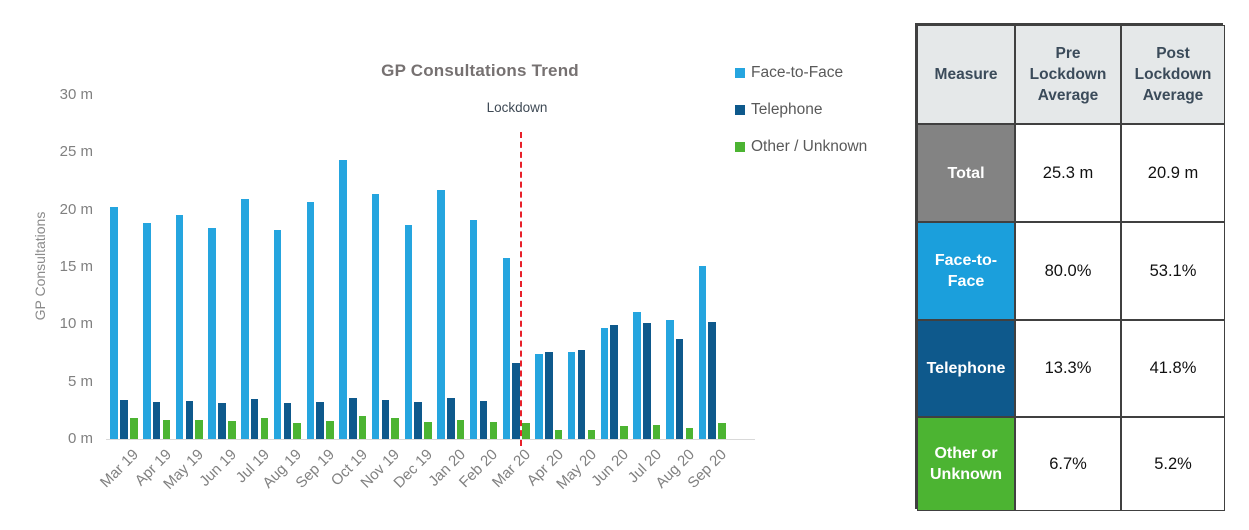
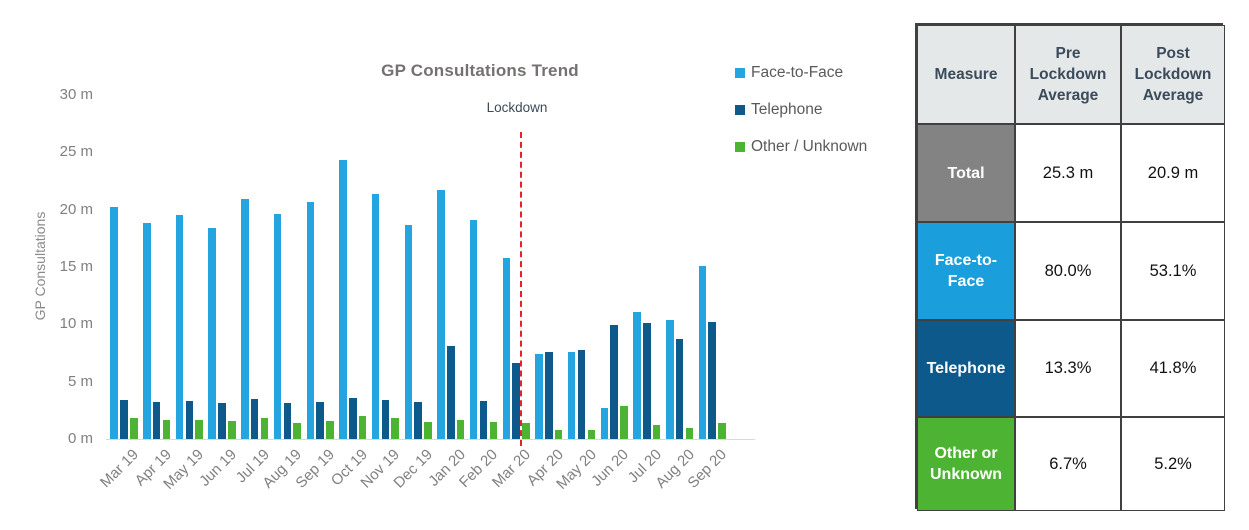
Face-to-Face/Aug 19: 18.2m -> 19.6m
Telephone/Jan 20: 3.6m -> 8.1m
Face-to-Face/Jun 20: 9.7m -> 2.7m
Other / Unknown/Jun 20: 1.1m -> 2.9m
